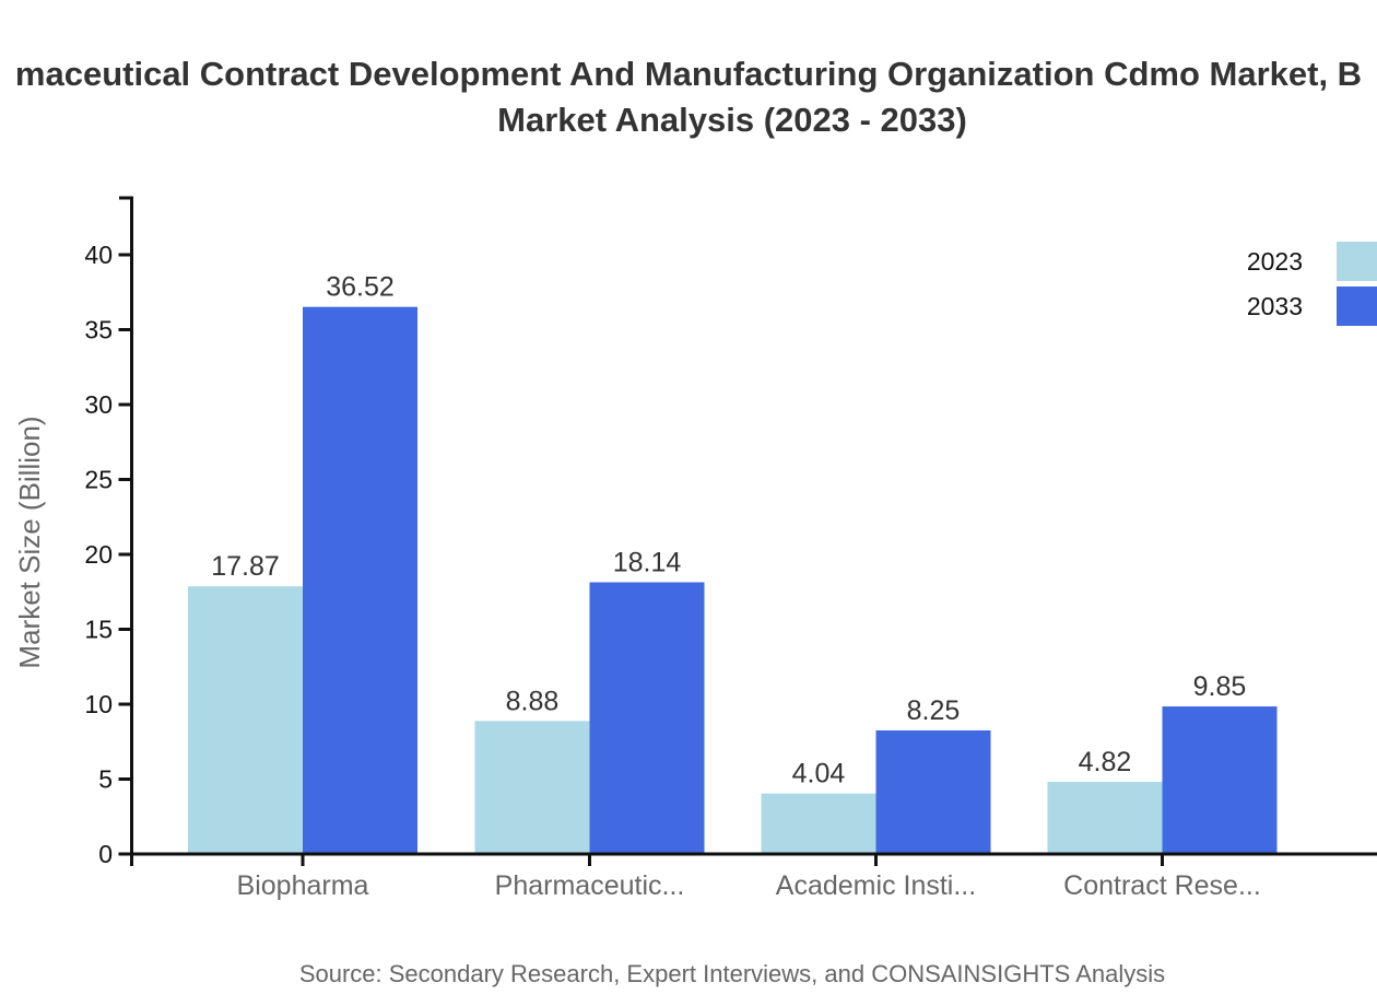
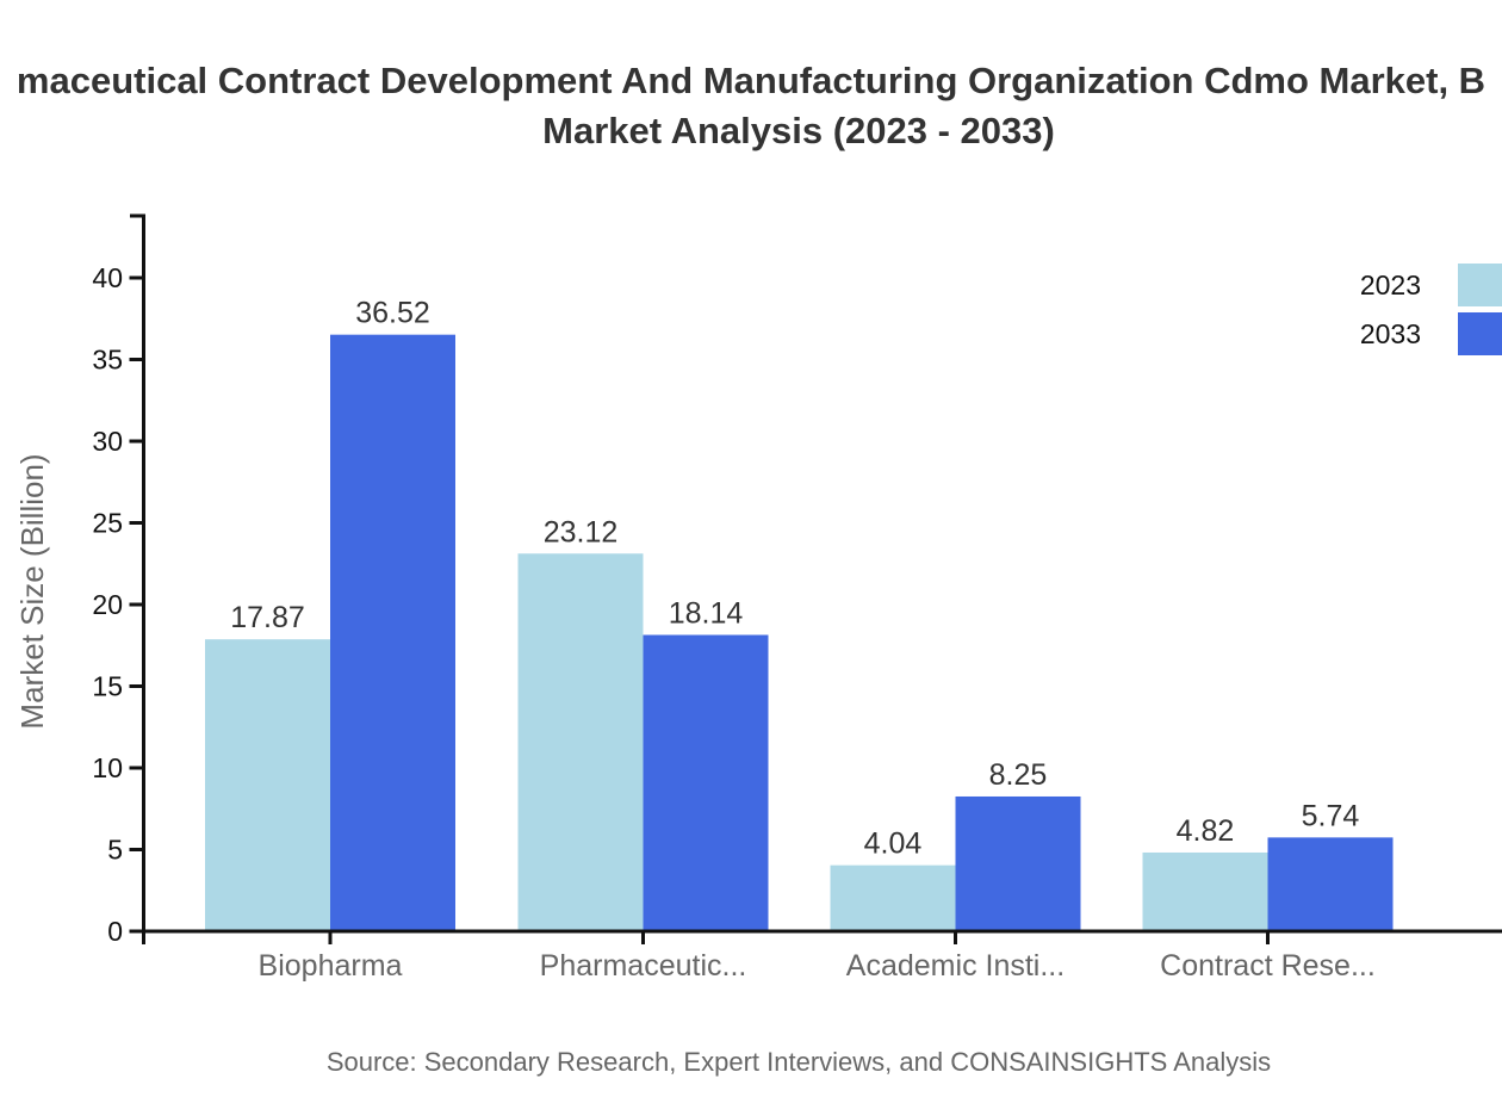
2023/Pharmaceutic...: 8.88 -> 23.12
2033/Contract Rese...: 9.85 -> 5.74
